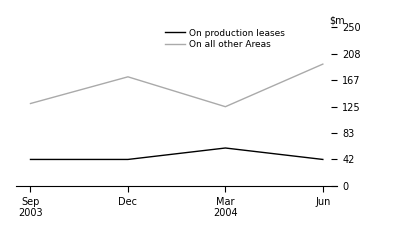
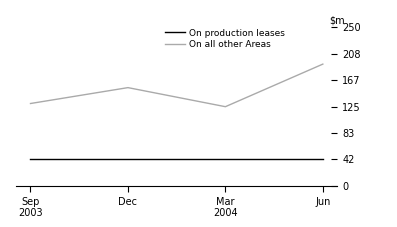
On all other Areas/Dec: 172 -> 155
On production leases/Mar 2004: 60 -> 42
